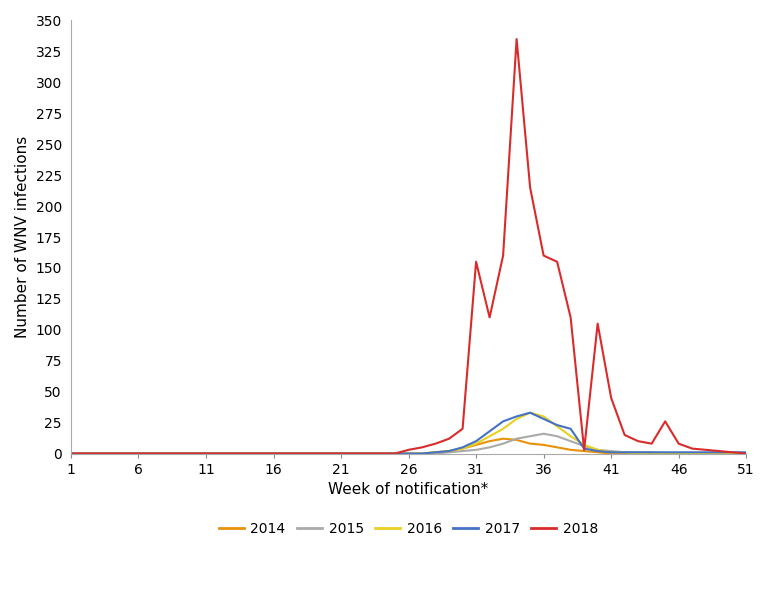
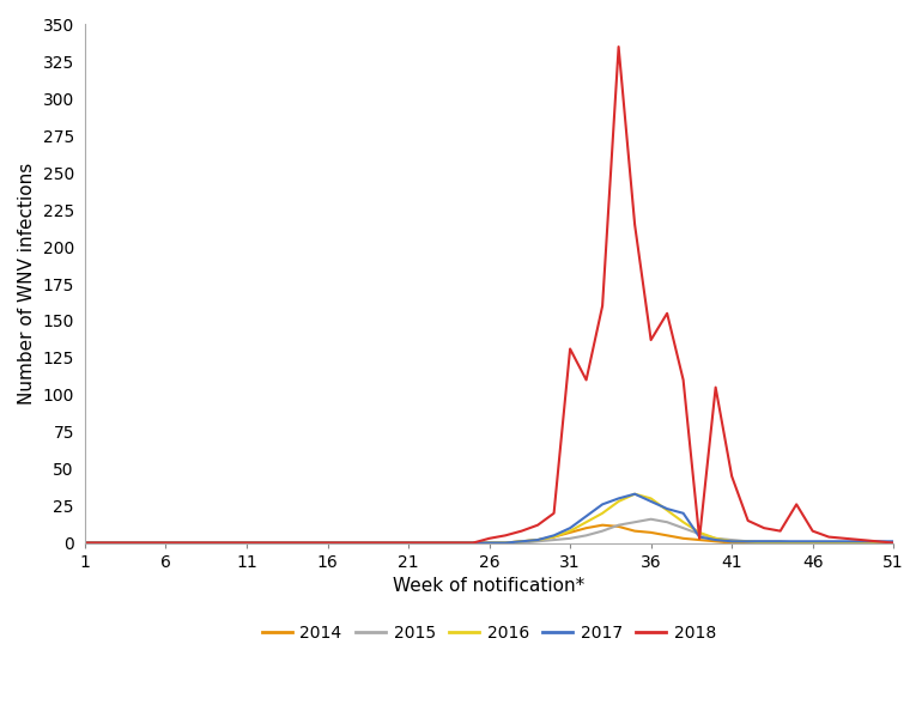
2018/31: 155 -> 131
2018/36: 160 -> 137
